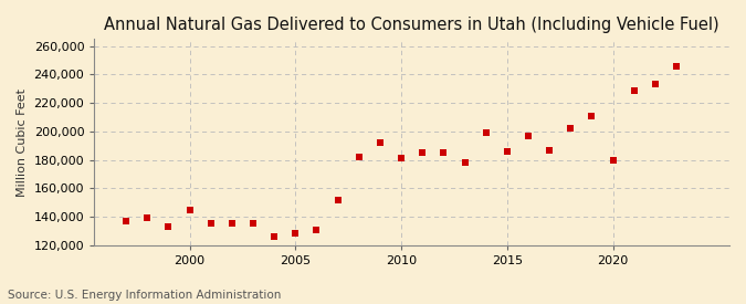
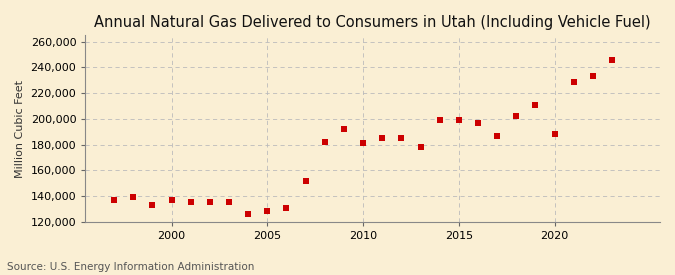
2000: 145,000 -> 137,000
2015: 186,000 -> 199,000
2020: 180,000 -> 188,000
